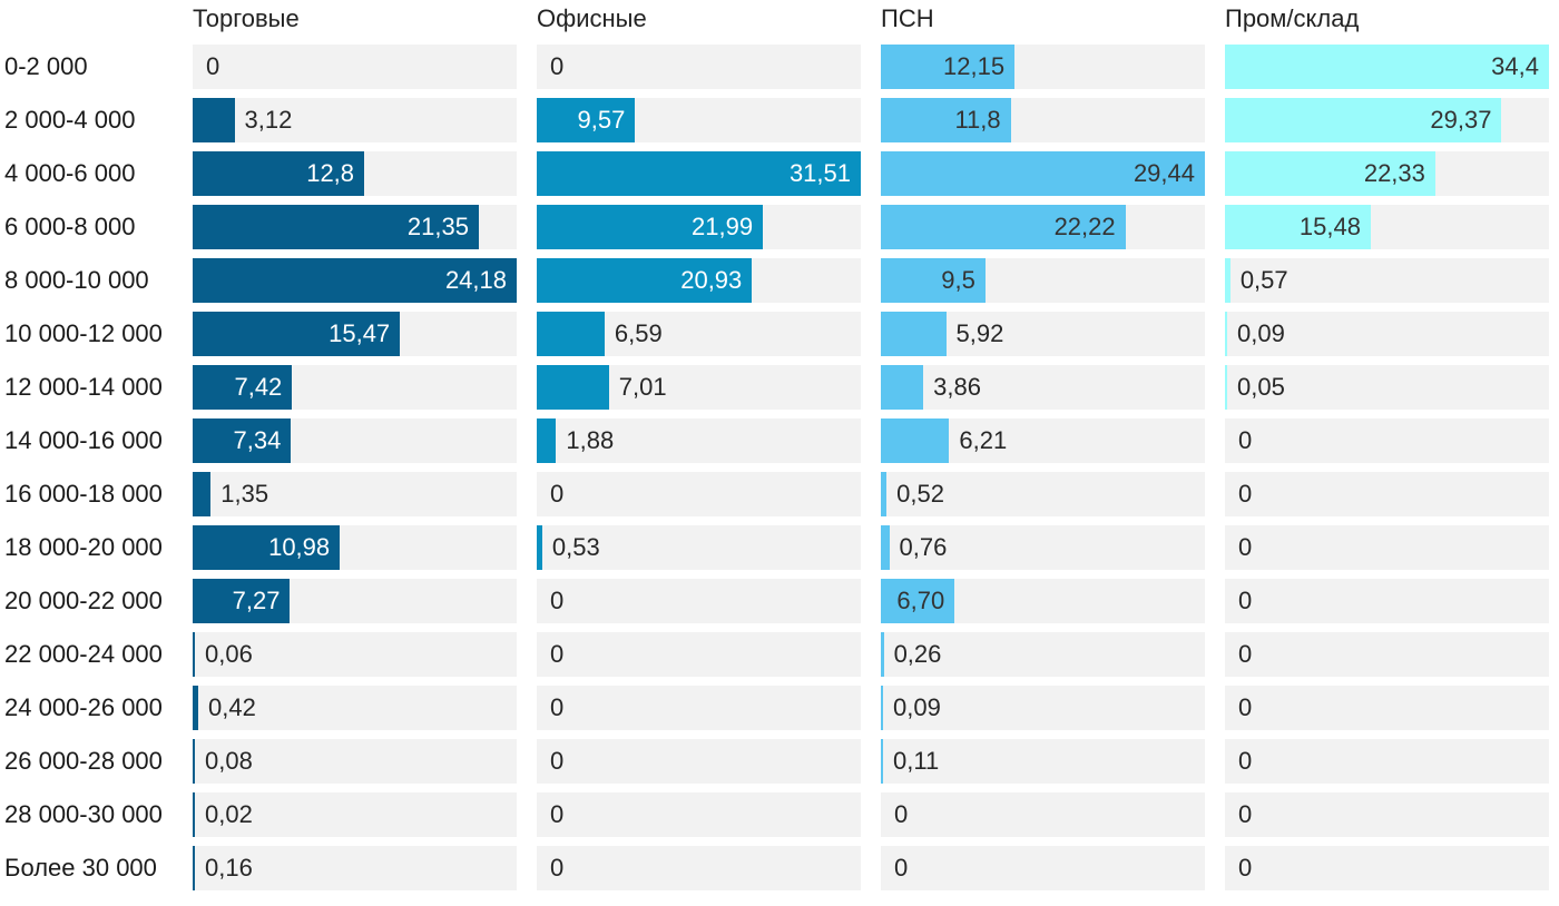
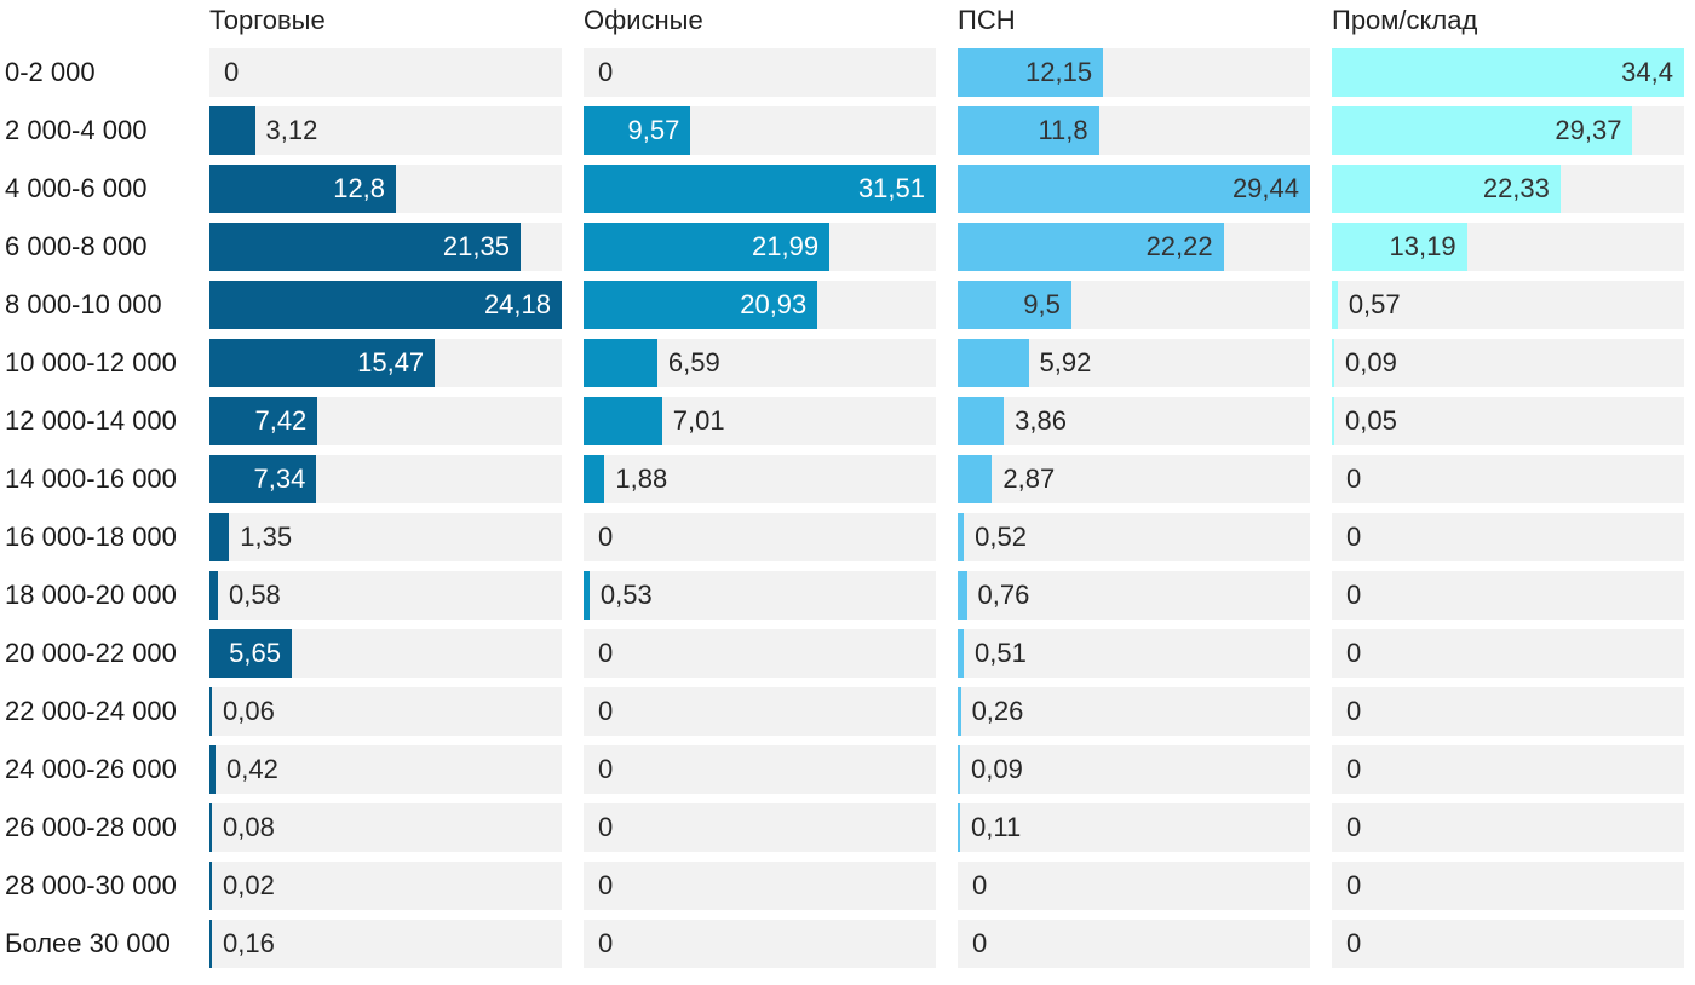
Пром/склад/6 000-8 000: 15,48 -> 13,19
ПСН/14 000-16 000: 6,21 -> 2,87
Торговые/18 000-20 000: 10,98 -> 0,58
Торговые/20 000-22 000: 7,27 -> 5,65
ПСН/20 000-22 000: 6,70 -> 0,51
